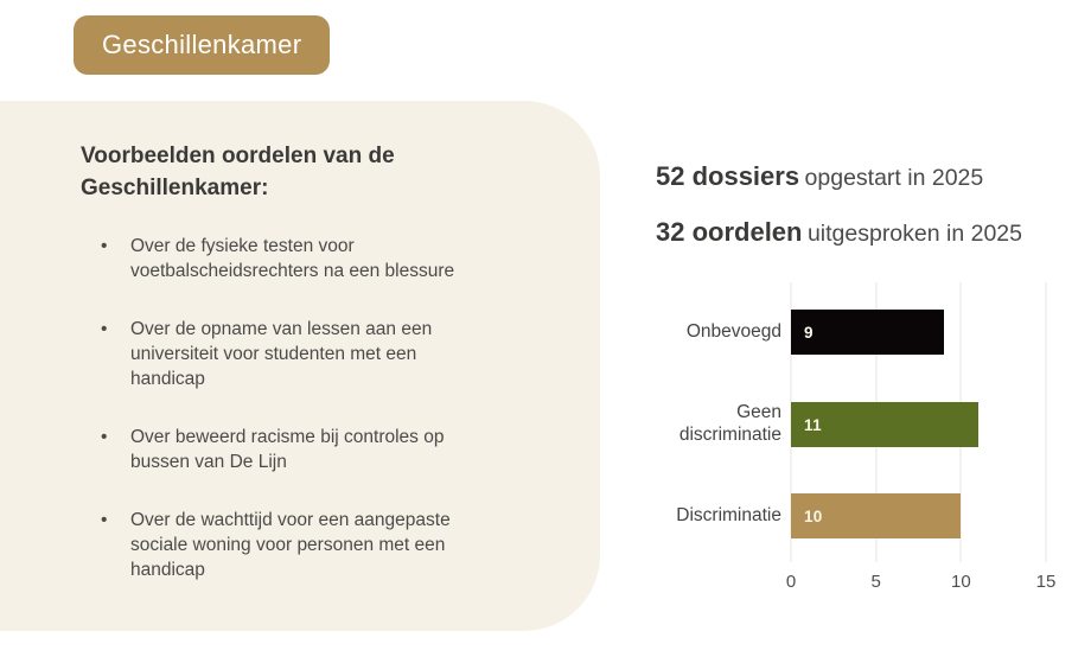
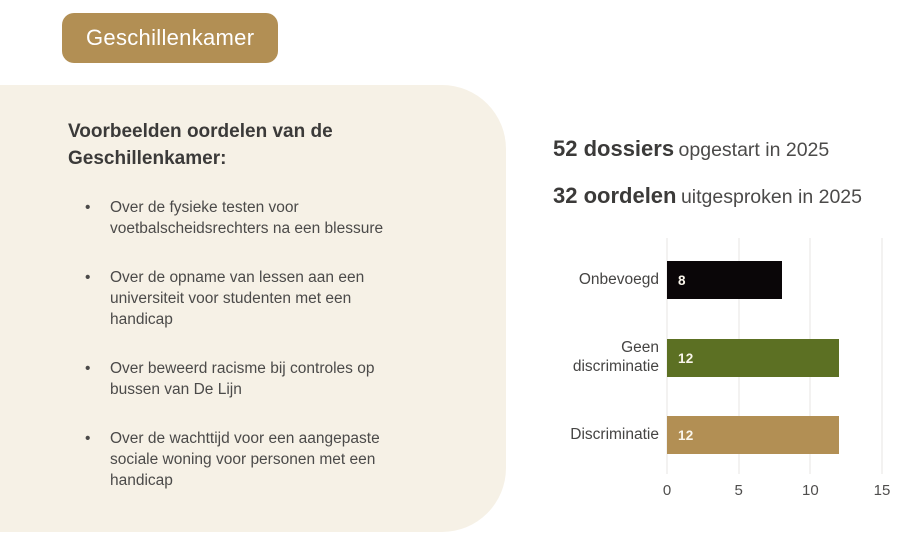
Onbevoegd: 9 -> 8
Geen discriminatie: 11 -> 12
Discriminatie: 10 -> 12
